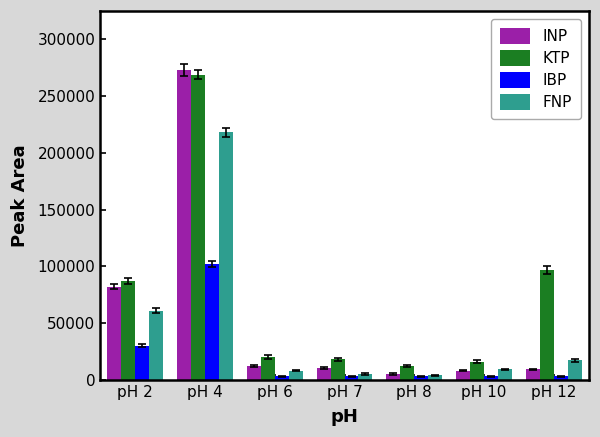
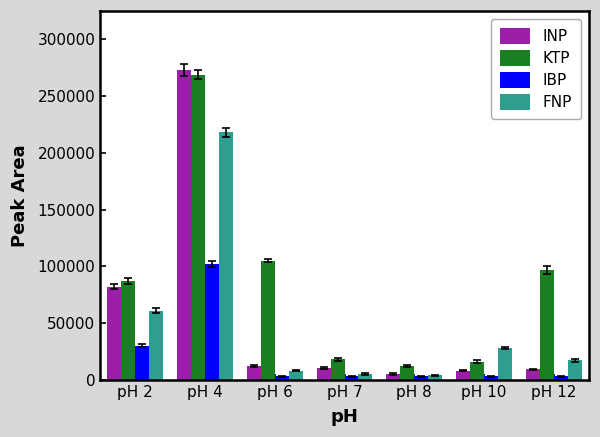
KTP/pH 6: 20000 -> 105000
FNP/pH 10: 9000 -> 28000
